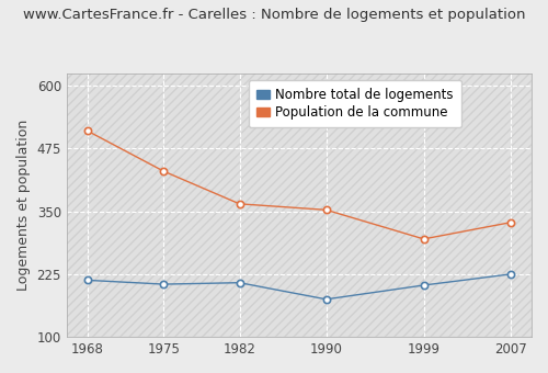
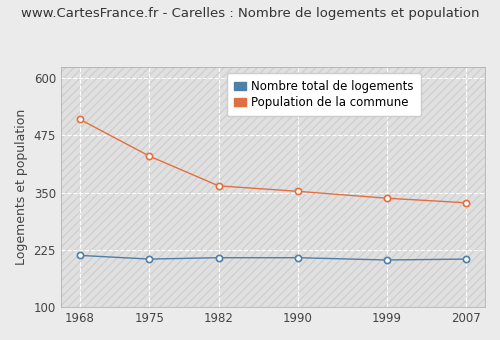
Nombre total de logements/1990: 175 -> 208
Population de la commune/1999: 295 -> 338
Nombre total de logements/2007: 225 -> 205
